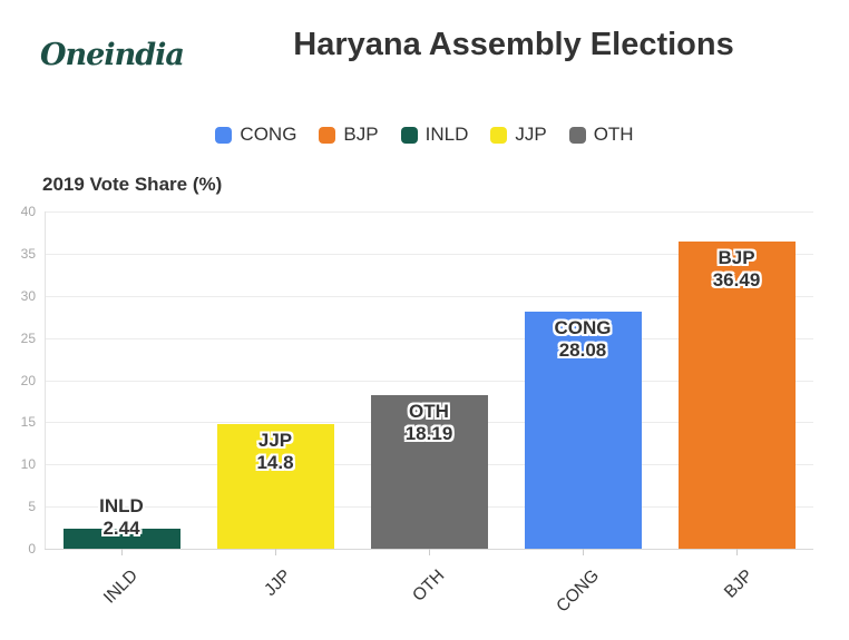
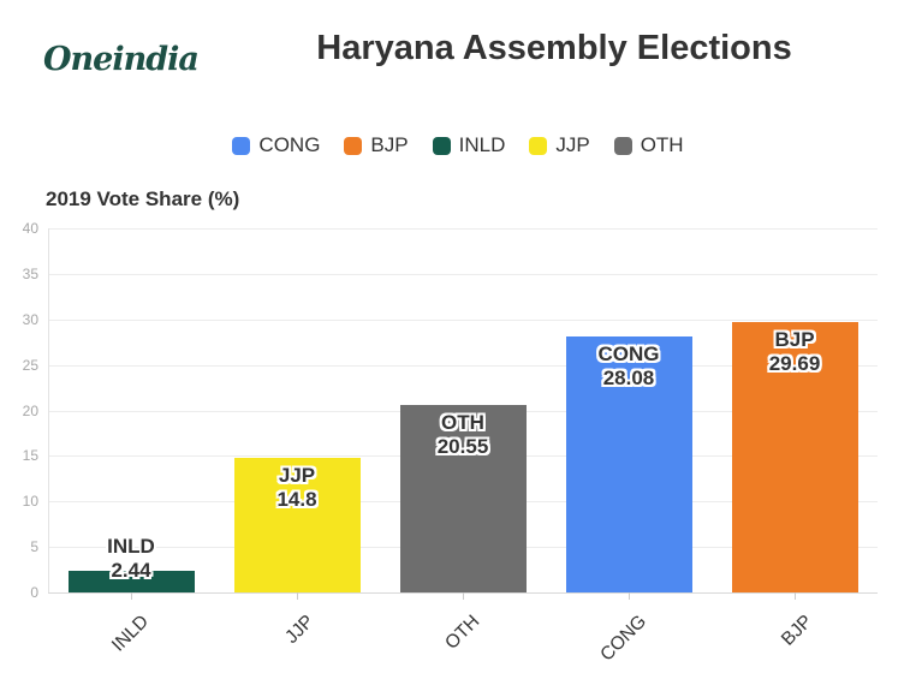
OTH: 18.19 -> 20.55
BJP: 36.49 -> 29.69
